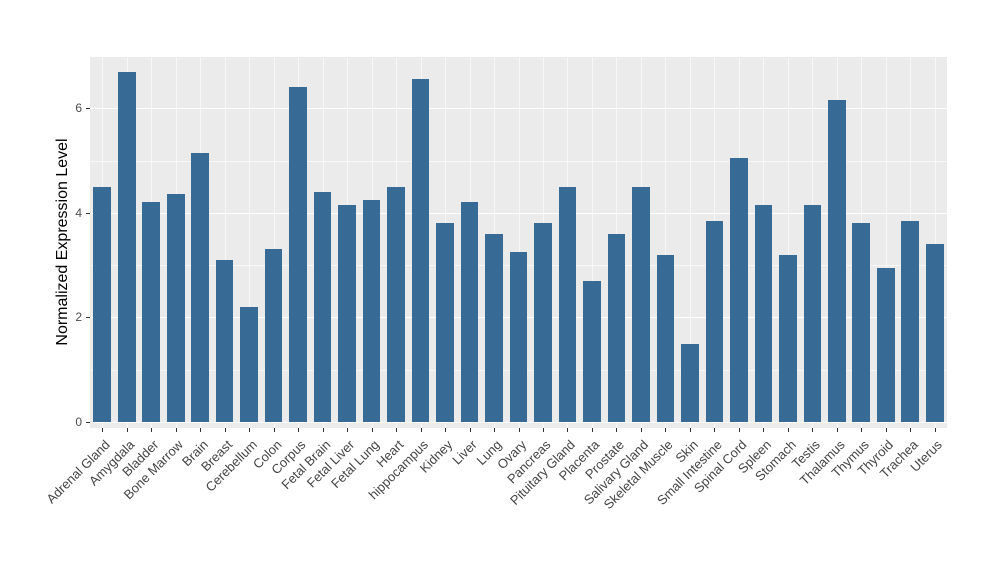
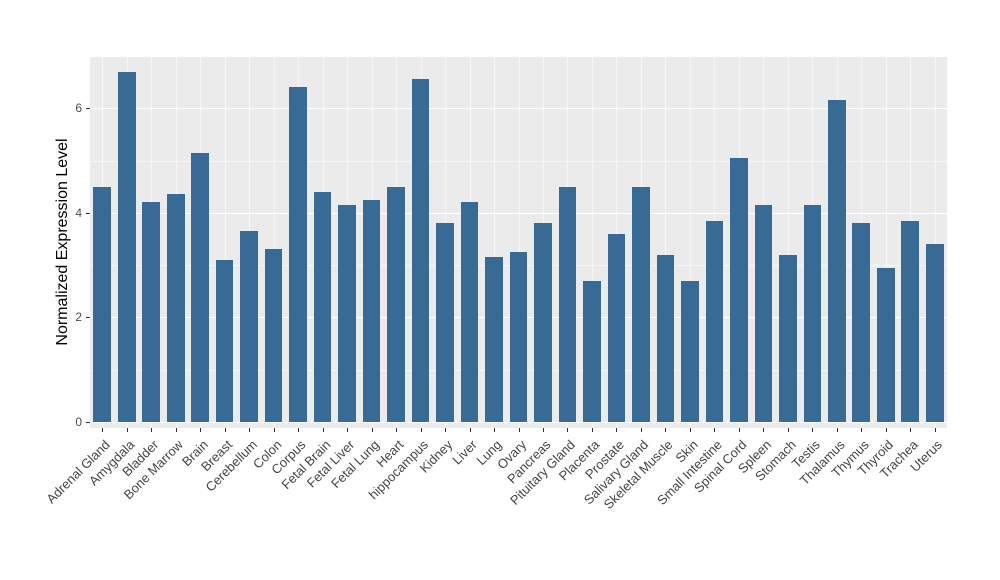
Cerebellum: 2.2 -> 3.6
Lung: 3.6 -> 3.1
Skin: 1.5 -> 2.7
